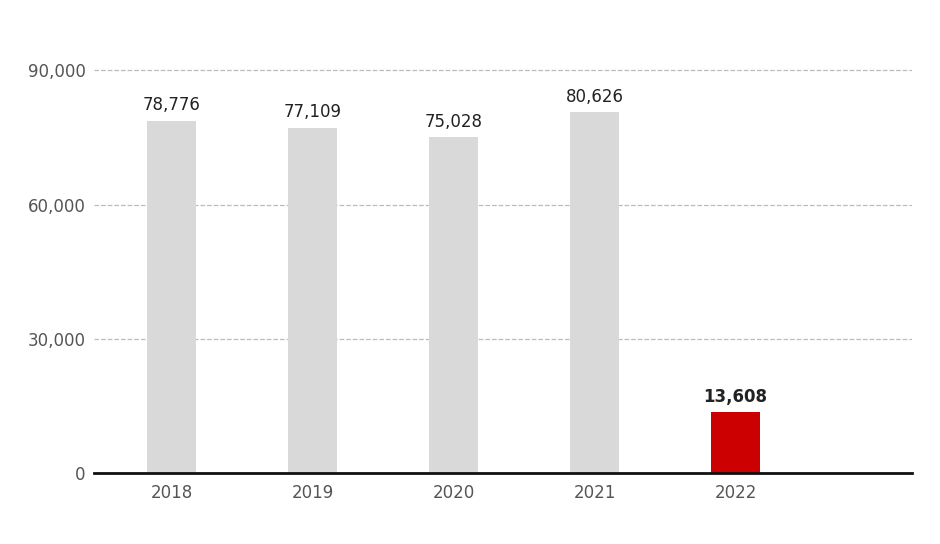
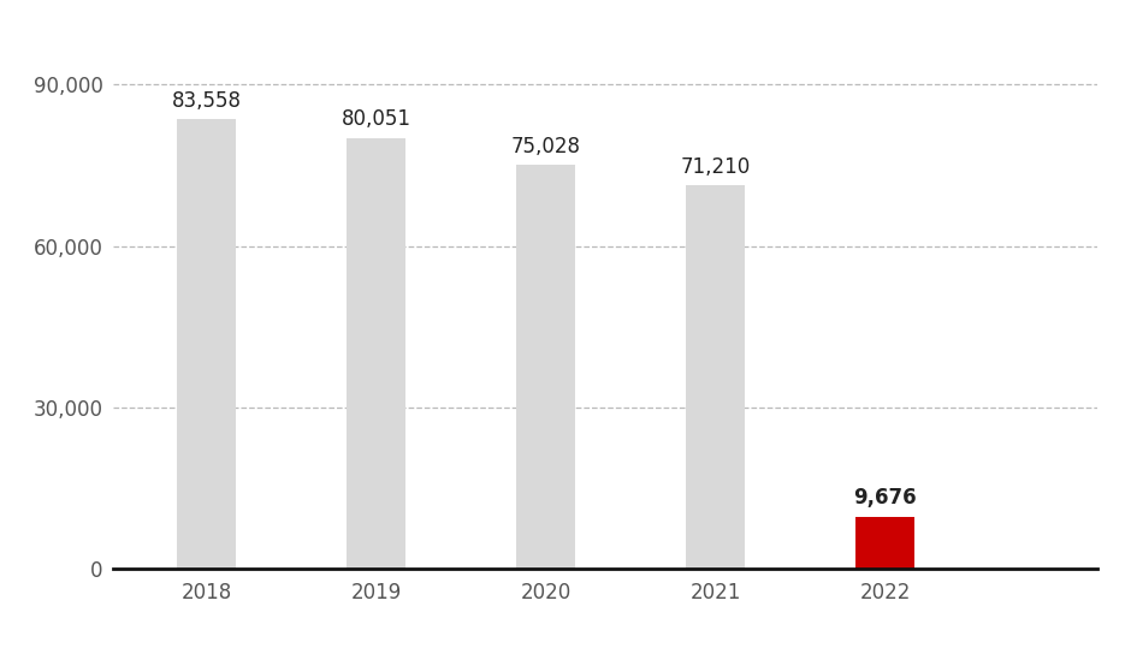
2018: 78,776 -> 83,558
2019: 77,109 -> 80,051
2021: 80,626 -> 71,210
2022: 13,608 -> 9,676
